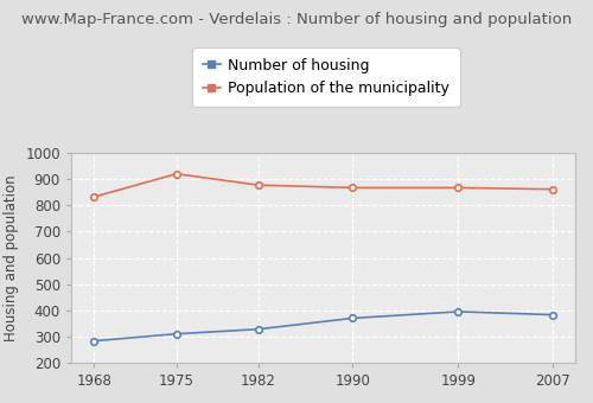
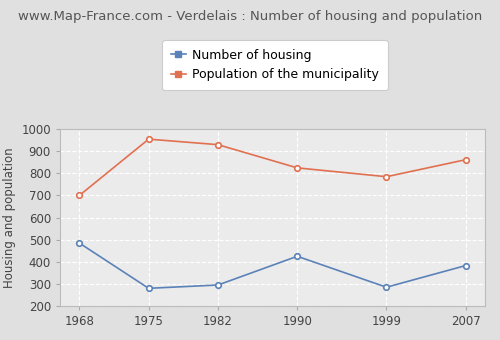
Number of housing/1968: 283 -> 485
Population of the municipality/1968: 833 -> 700
Number of housing/1975: 310 -> 280
Population of the municipality/1975: 921 -> 955
Number of housing/1982: 328 -> 295
Population of the municipality/1982: 878 -> 930
Number of housing/1990: 370 -> 425
Population of the municipality/1990: 868 -> 825
Number of housing/1999: 395 -> 285
Population of the municipality/1999: 868 -> 785
